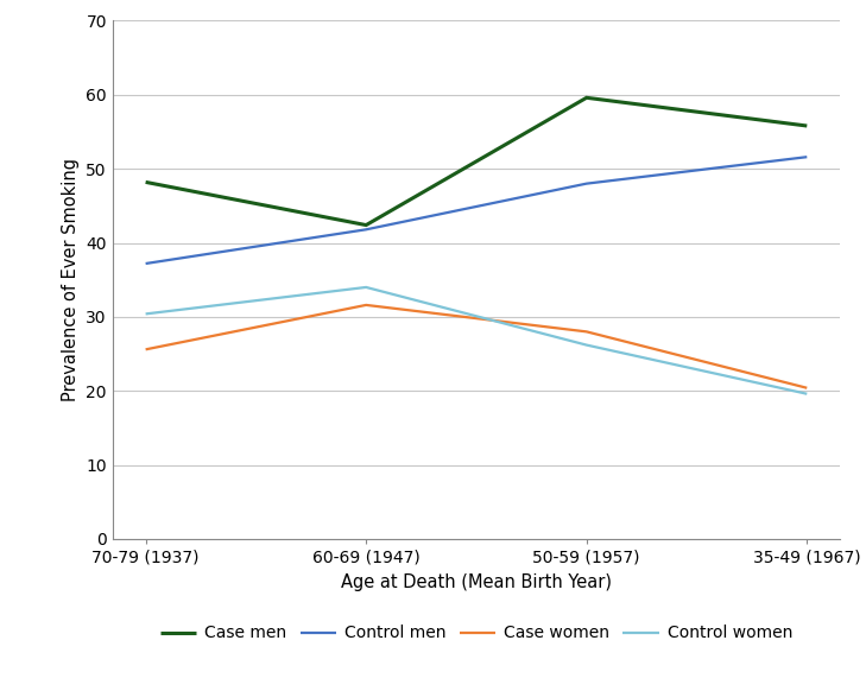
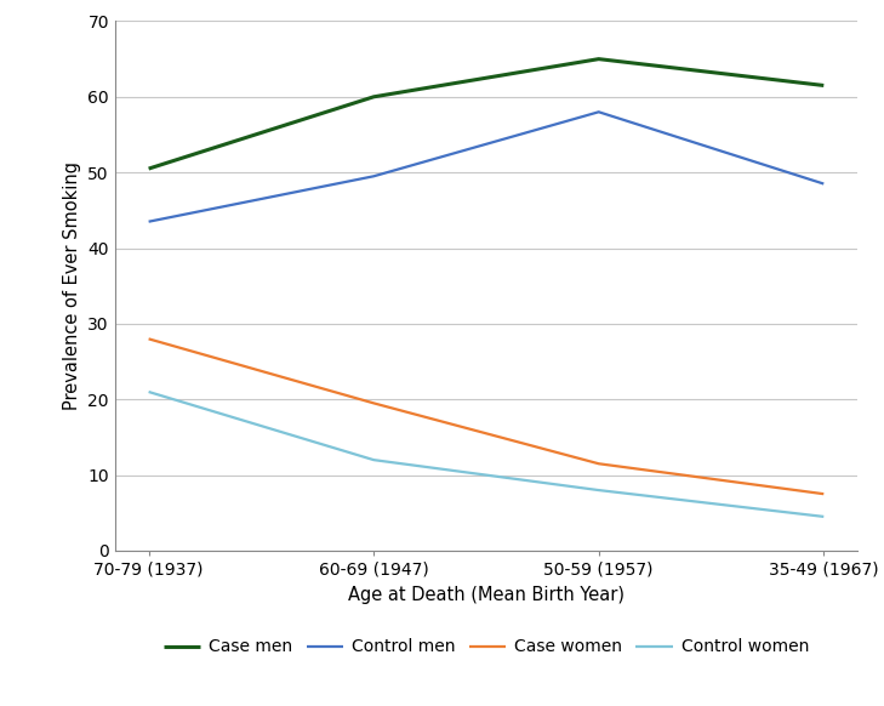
Case men/70-79 (1937): 48.2 -> 50.5
Control men/70-79 (1937): 37.2 -> 43.5
Case women/70-79 (1937): 25.6 -> 28.0
Control women/70-79 (1937): 30.4 -> 21.0
Case men/60-69 (1947): 42.4 -> 60.0
Control men/60-69 (1947): 41.8 -> 49.5
Case women/60-69 (1947): 31.6 -> 19.5
Control women/60-69 (1947): 34.0 -> 12.0
Case men/50-59 (1957): 59.6 -> 65.0
Control men/50-59 (1957): 48.0 -> 58.0
Case women/50-59 (1957): 28.0 -> 11.5
Control women/50-59 (1957): 26.2 -> 8.0
Case men/35-49 (1967): 55.8 -> 61.5
Control men/35-49 (1967): 51.6 -> 48.5
Case women/35-49 (1967): 20.4 -> 7.5
Control women/35-49 (1967): 19.6 -> 4.5
